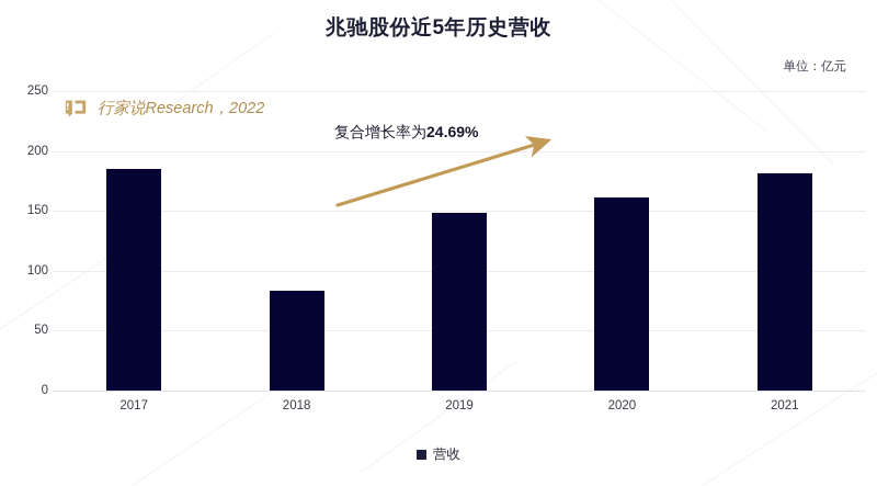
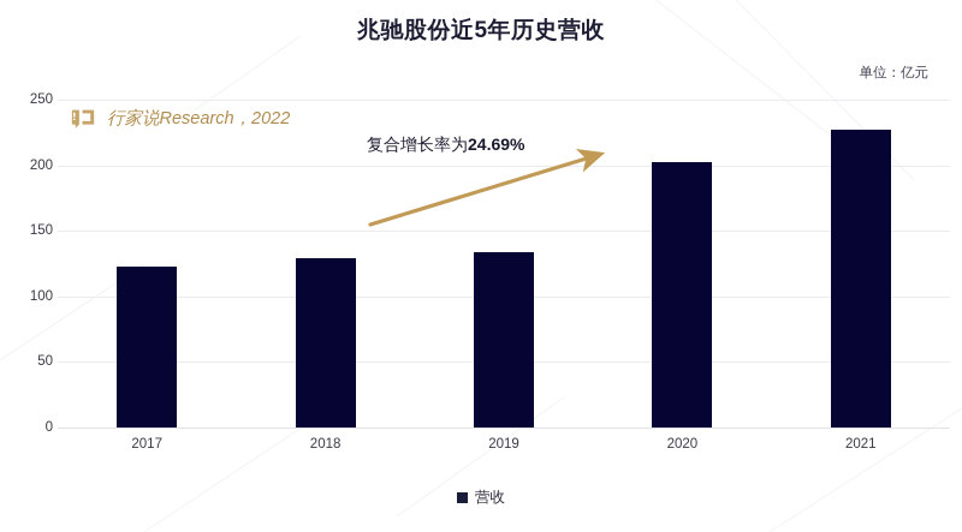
2017: 185 -> 123
2018: 83 -> 129
2019: 148 -> 134
2020: 161 -> 202
2021: 181 -> 227
